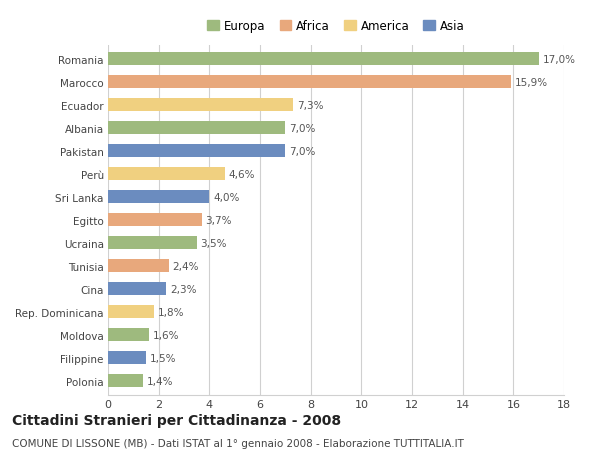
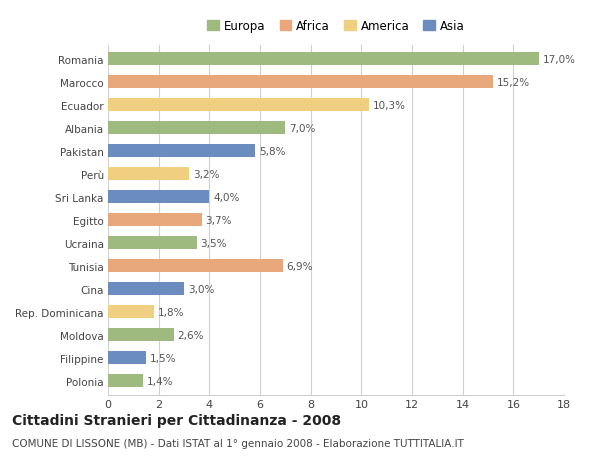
Marocco: 15,9% -> 15,2%
Ecuador: 7,3% -> 10,3%
Pakistan: 7,0% -> 5,8%
Perù: 4,6% -> 3,2%
Tunisia: 2,4% -> 6,9%
Cina: 2,3% -> 3,0%
Moldova: 1,6% -> 2,6%
